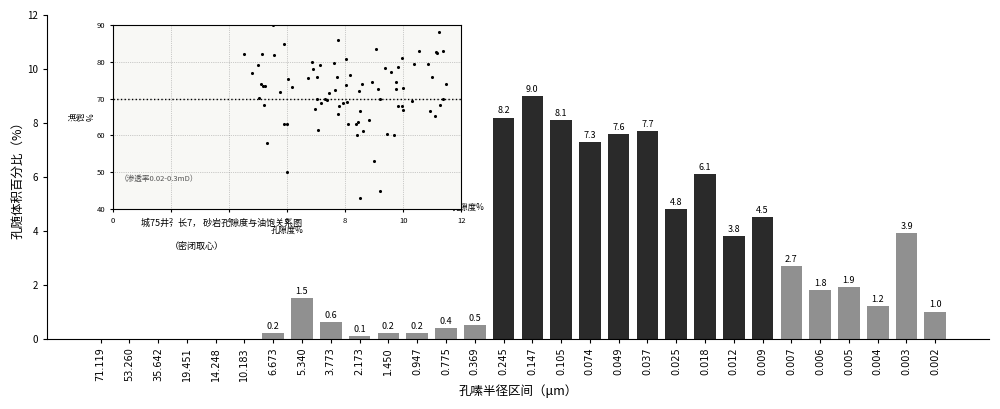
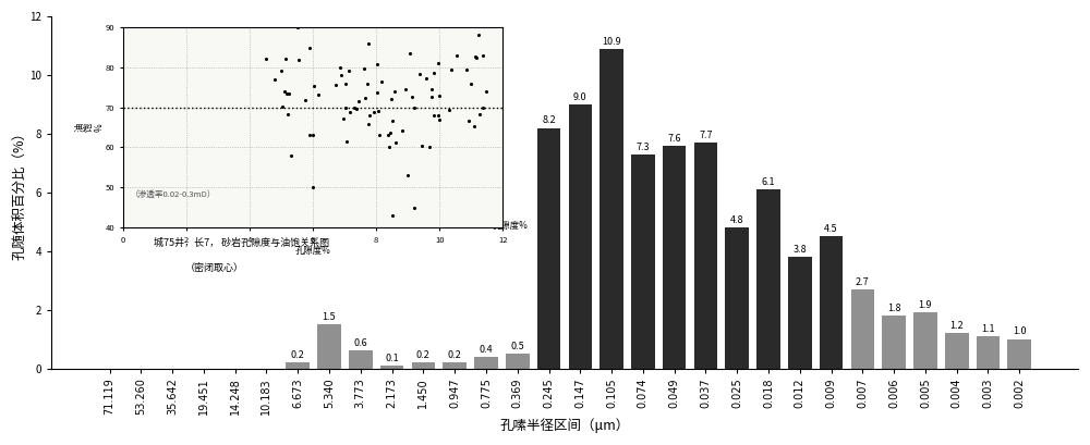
0.105: 8.1 -> 10.9
0.003: 3.9 -> 1.1
